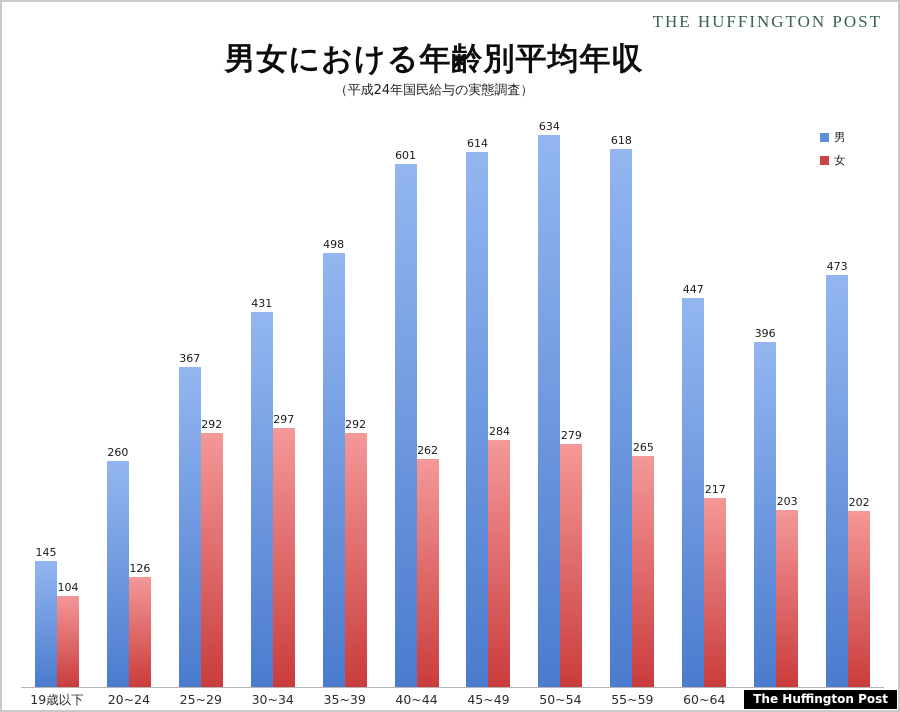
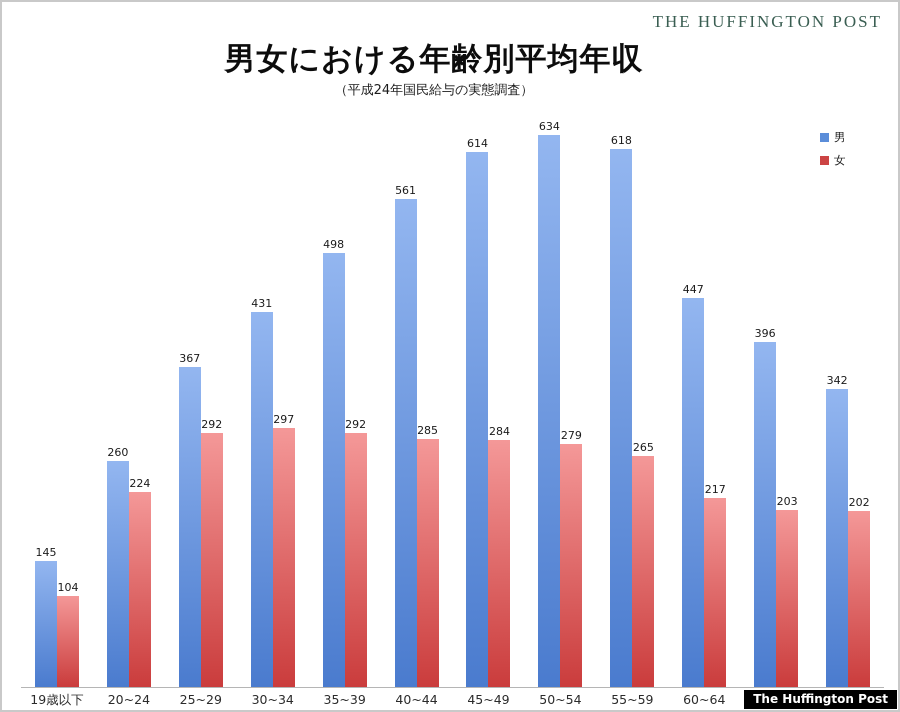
女/20~24: 126 -> 224
男/40~44: 601 -> 561
女/40~44: 262 -> 285
男/70歳以上: 473 -> 342
